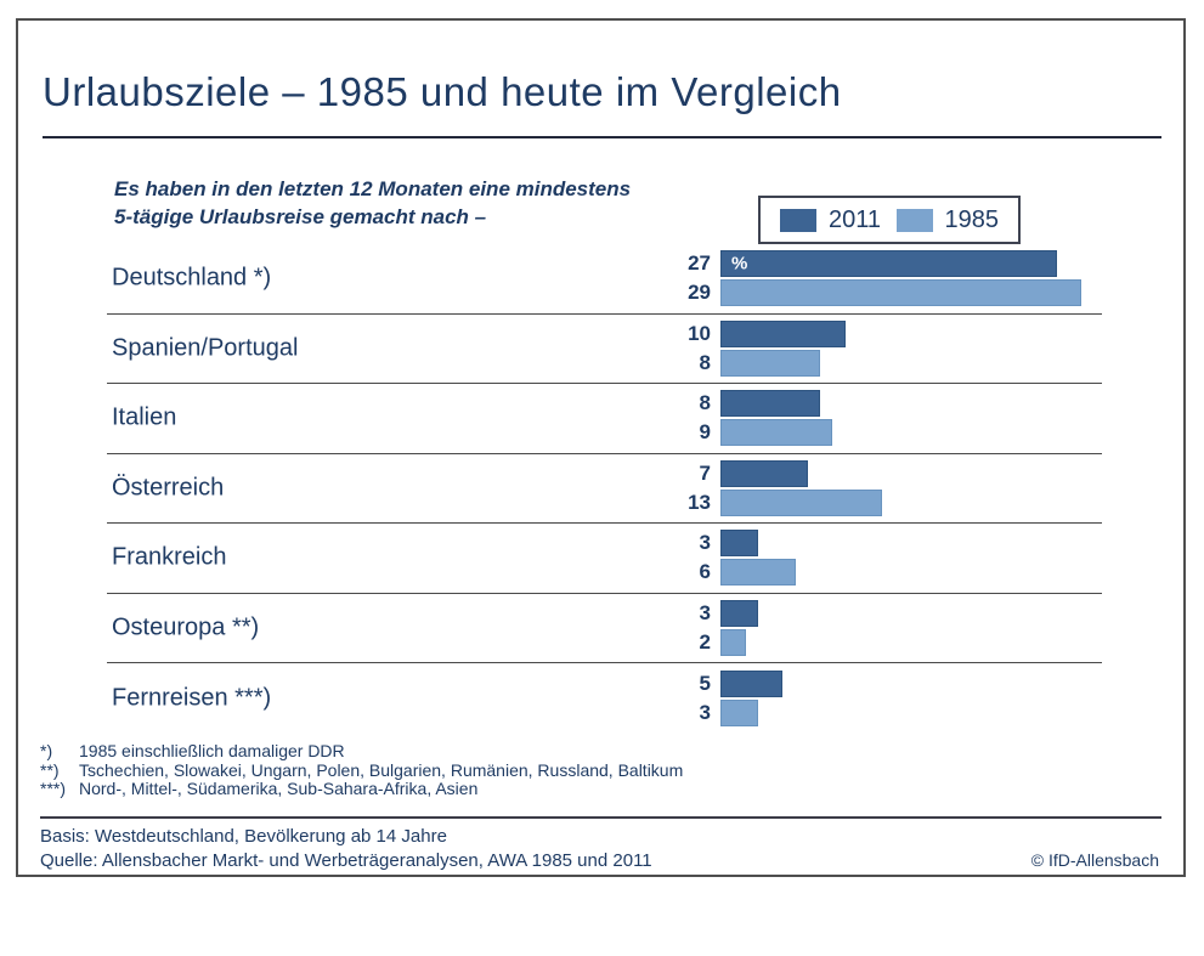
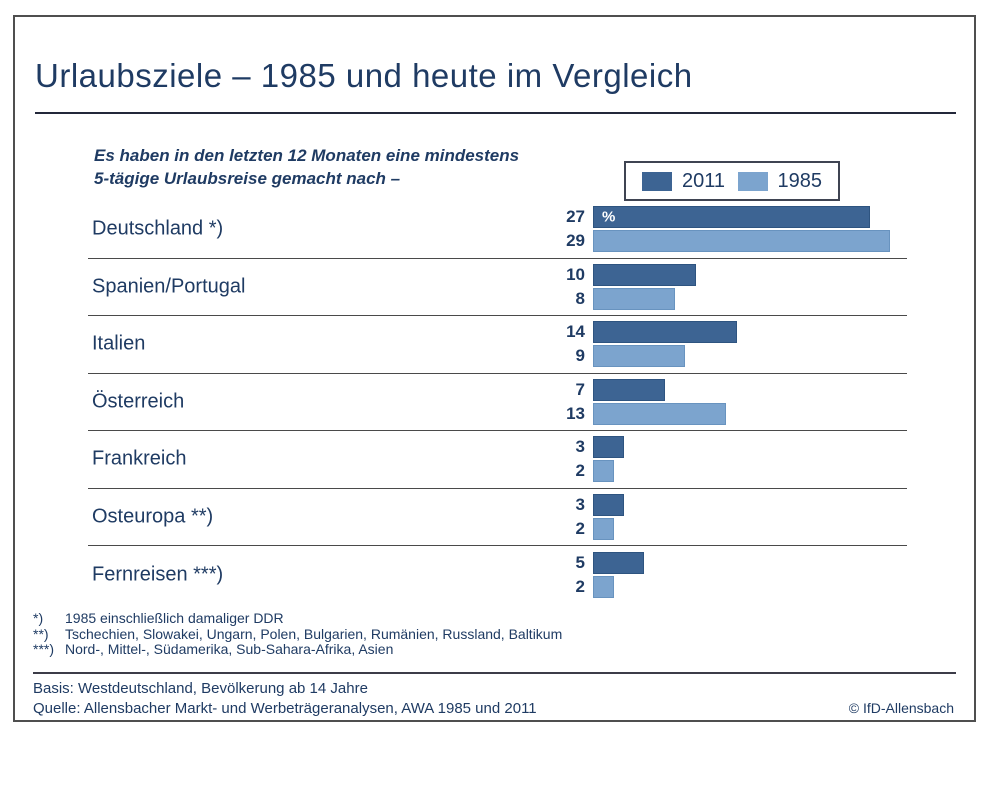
2011/Italien: 8 -> 14
1985/Frankreich: 6 -> 2
1985/Fernreisen ***): 3 -> 2
